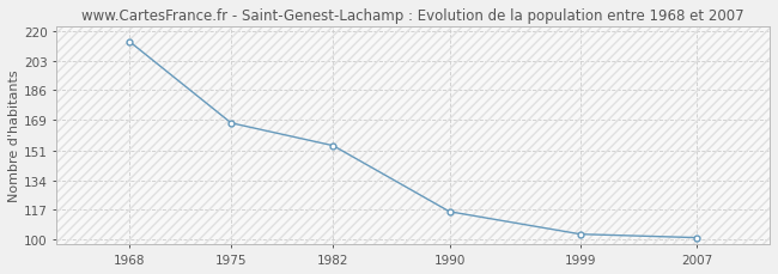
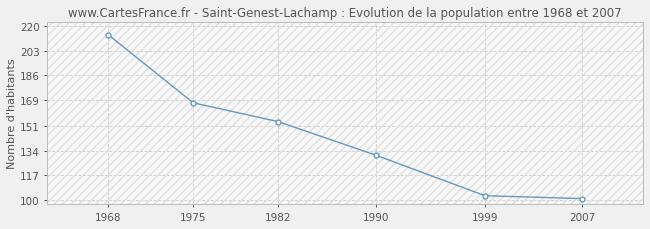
1990: 116 -> 131
